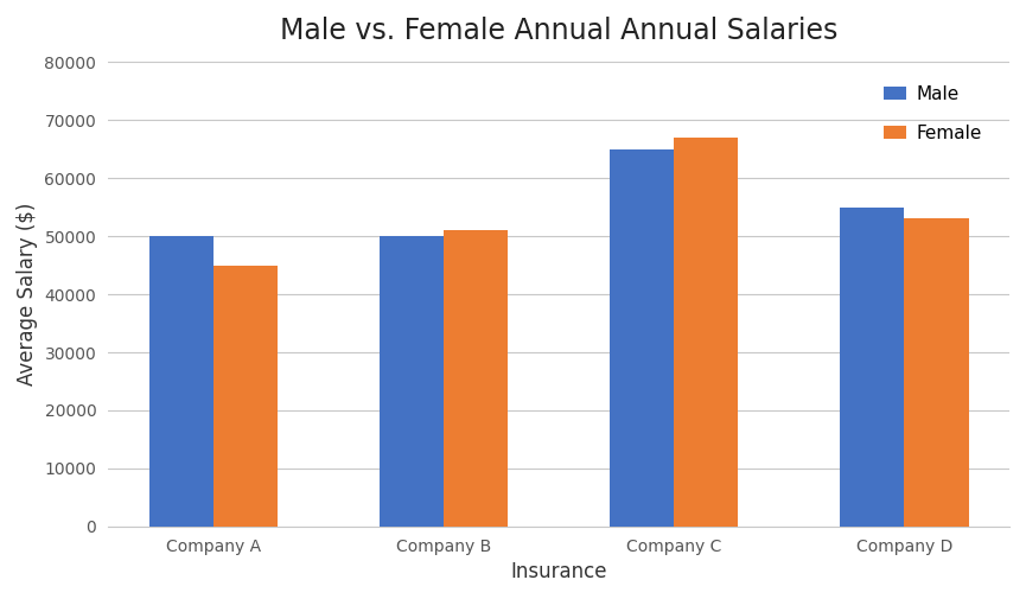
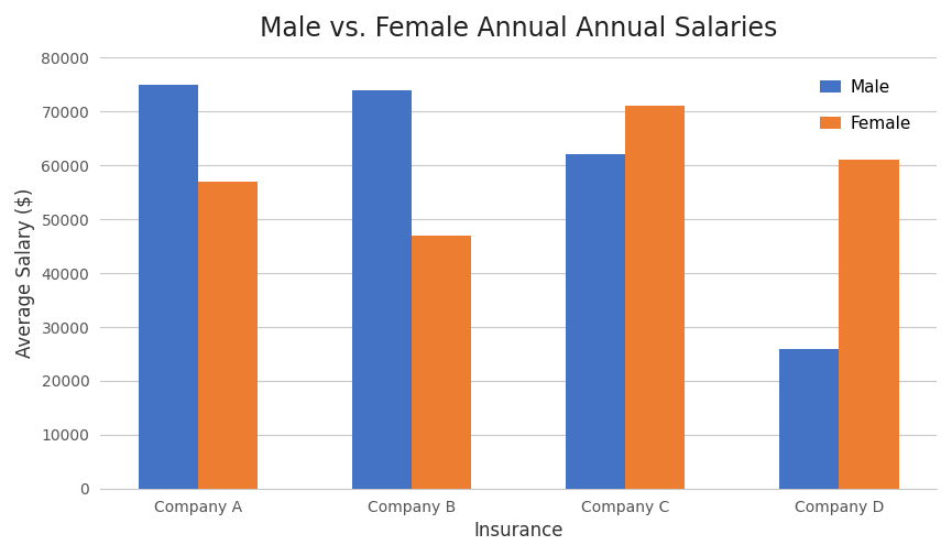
Male/Company A: 50000 -> 75000
Female/Company A: 45000 -> 57000
Male/Company B: 50000 -> 74000
Female/Company B: 51000 -> 47000
Male/Company C: 65000 -> 62000
Female/Company C: 67000 -> 71000
Male/Company D: 55000 -> 26000
Female/Company D: 53000 -> 61000
